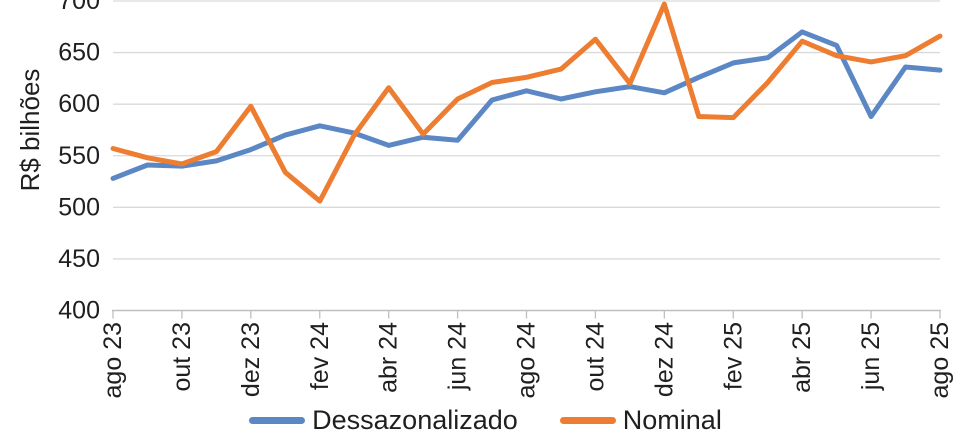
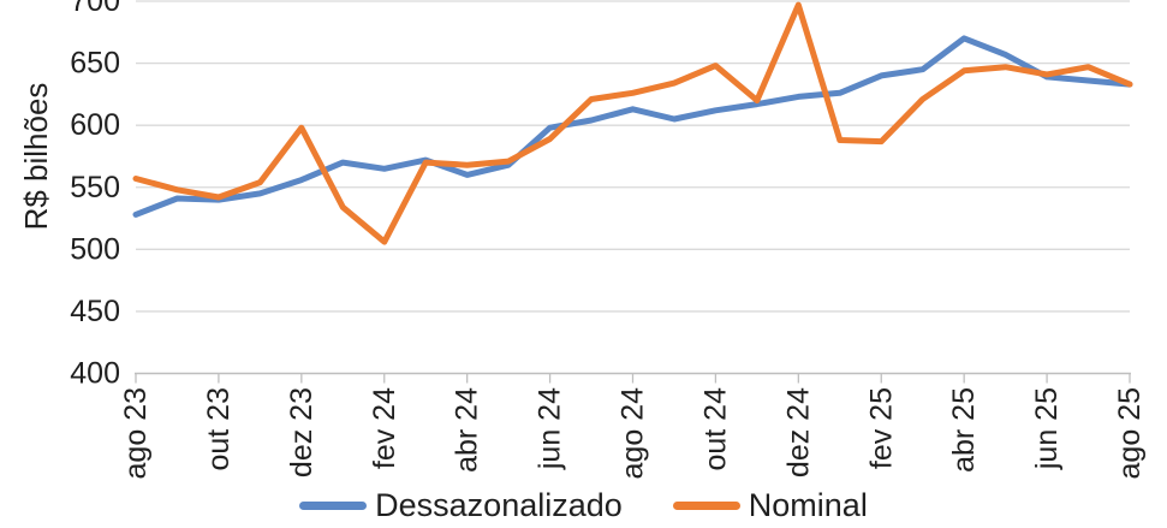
Dessazonalizado/fev 24: 579 -> 565
Nominal/abr 24: 616 -> 568
Dessazonalizado/jun 24: 565 -> 598
Nominal/jun 24: 605 -> 589
Nominal/out 24: 663 -> 648
Dessazonalizado/dez 24: 611 -> 623
Nominal/abr 25: 661 -> 644
Dessazonalizado/jun 25: 588 -> 639
Nominal/ago 25: 666 -> 633
